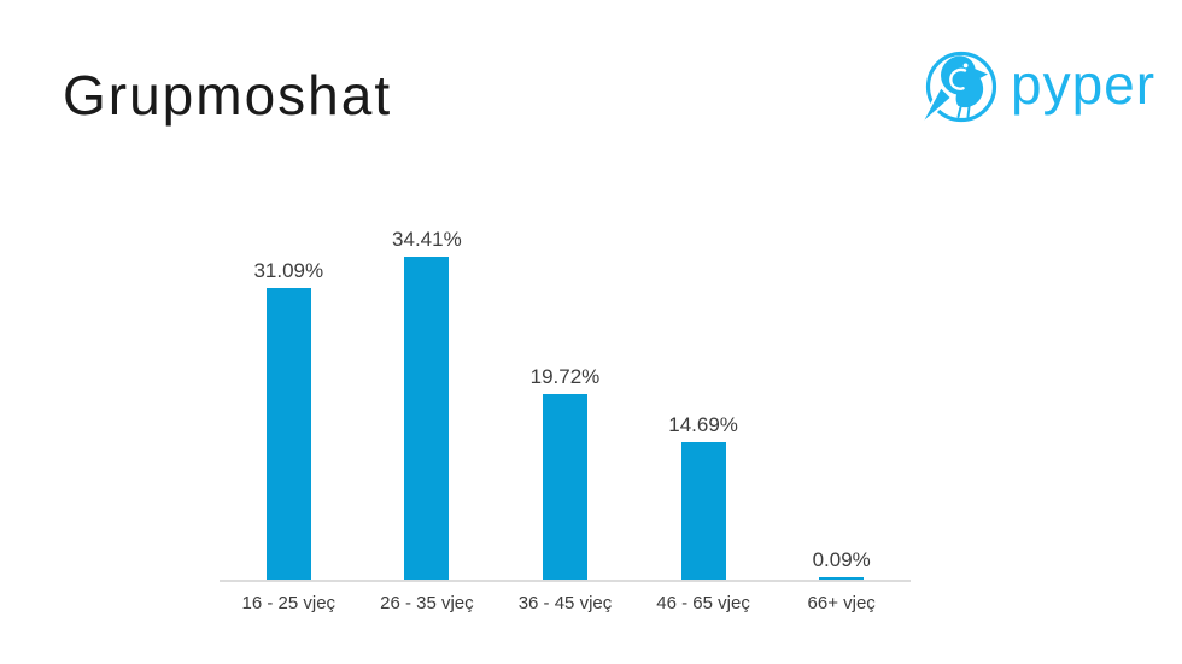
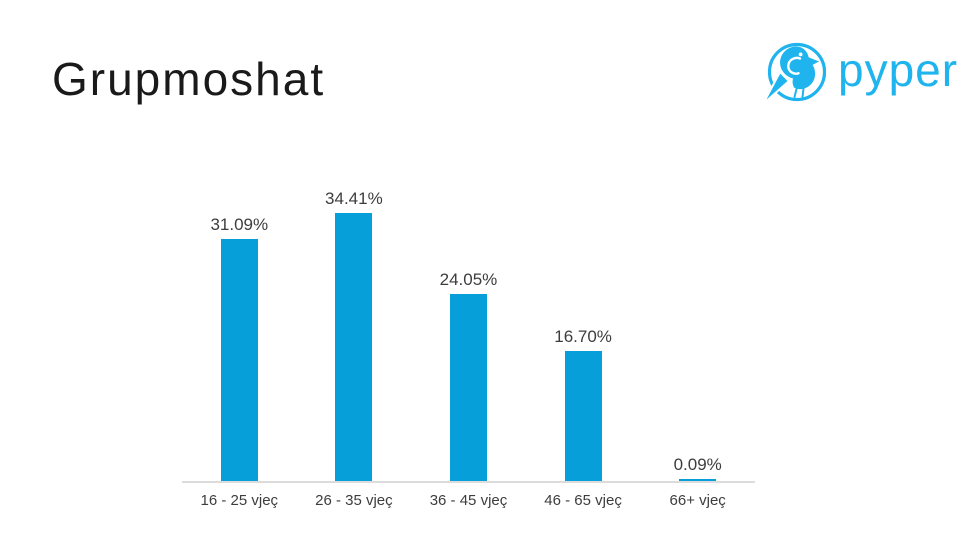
36 - 45 vjeç: 19.72% -> 24.05%
46 - 65 vjeç: 14.69% -> 16.70%
